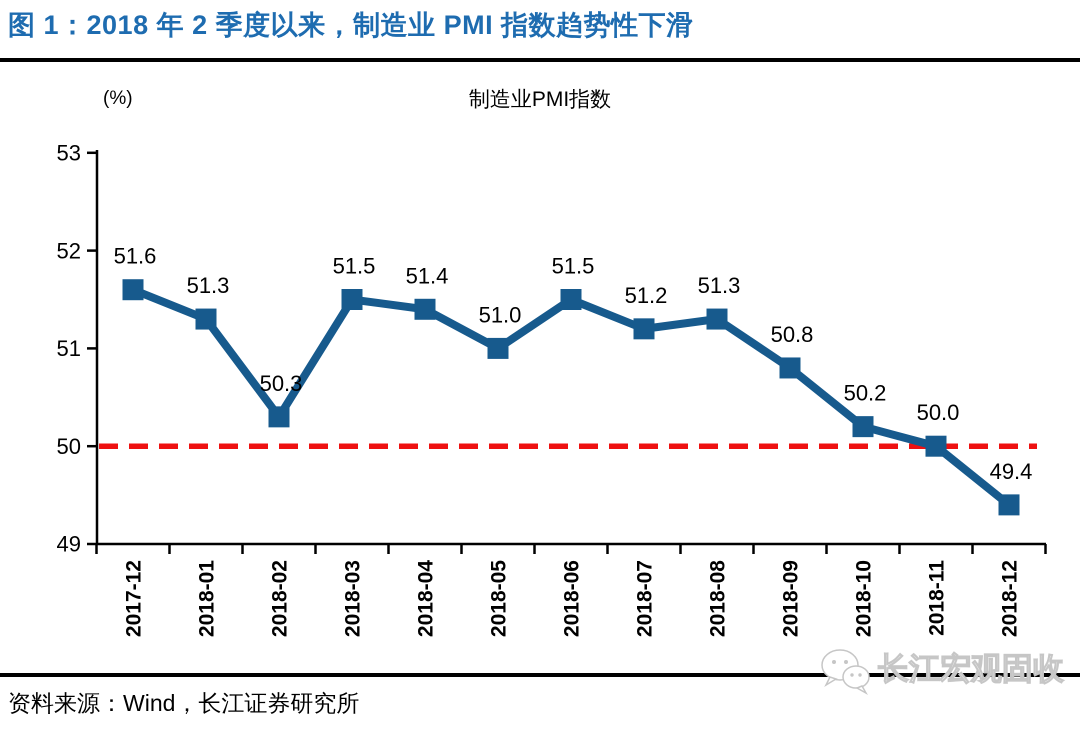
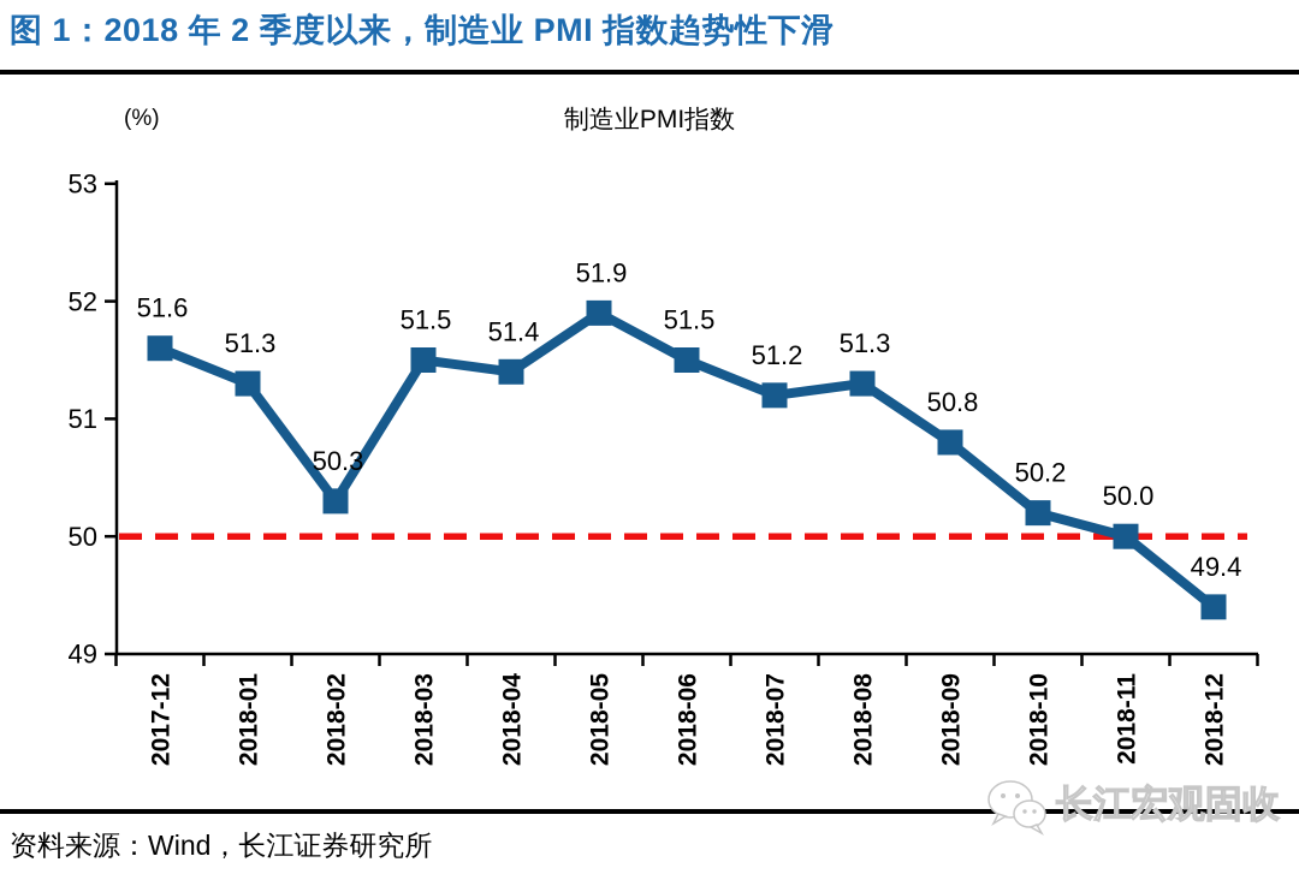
2018-05: 51.0 -> 51.9
